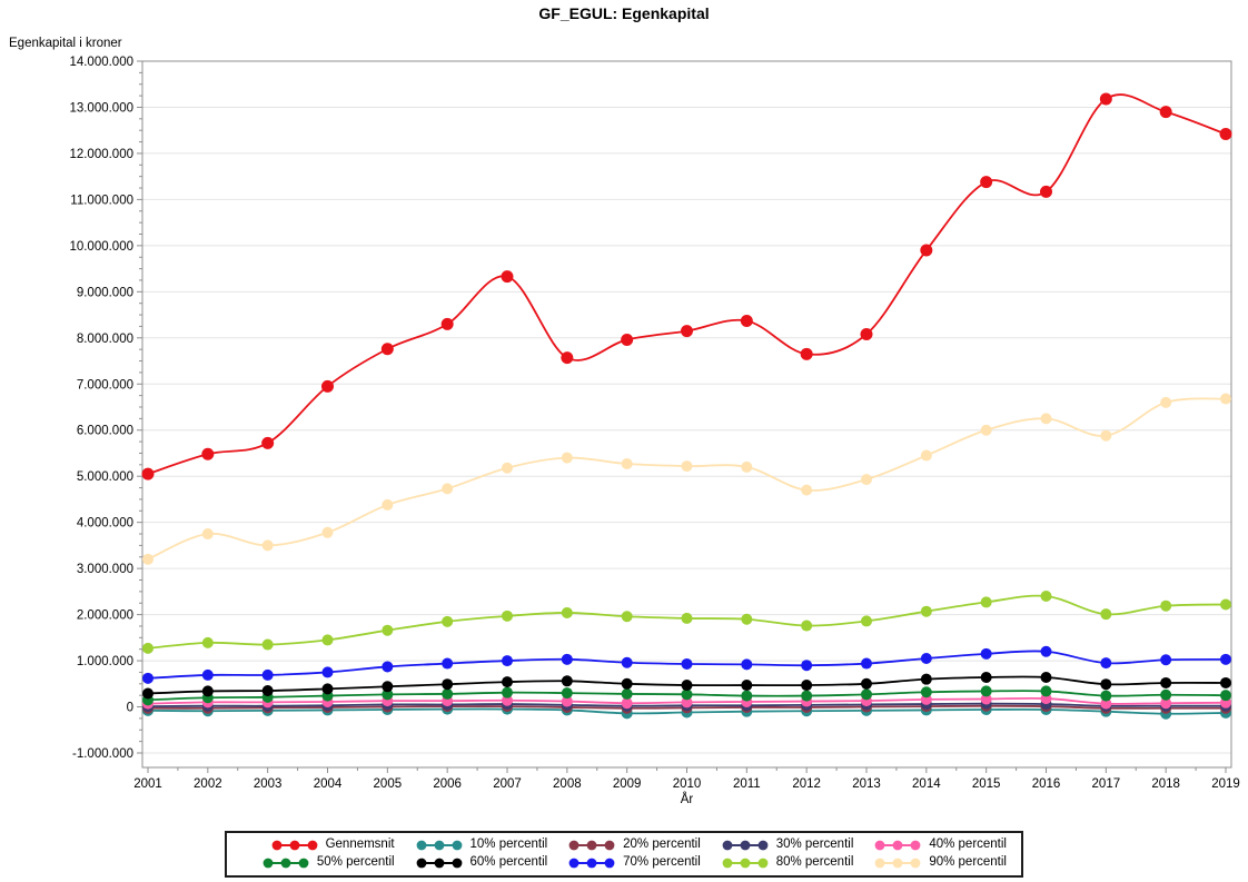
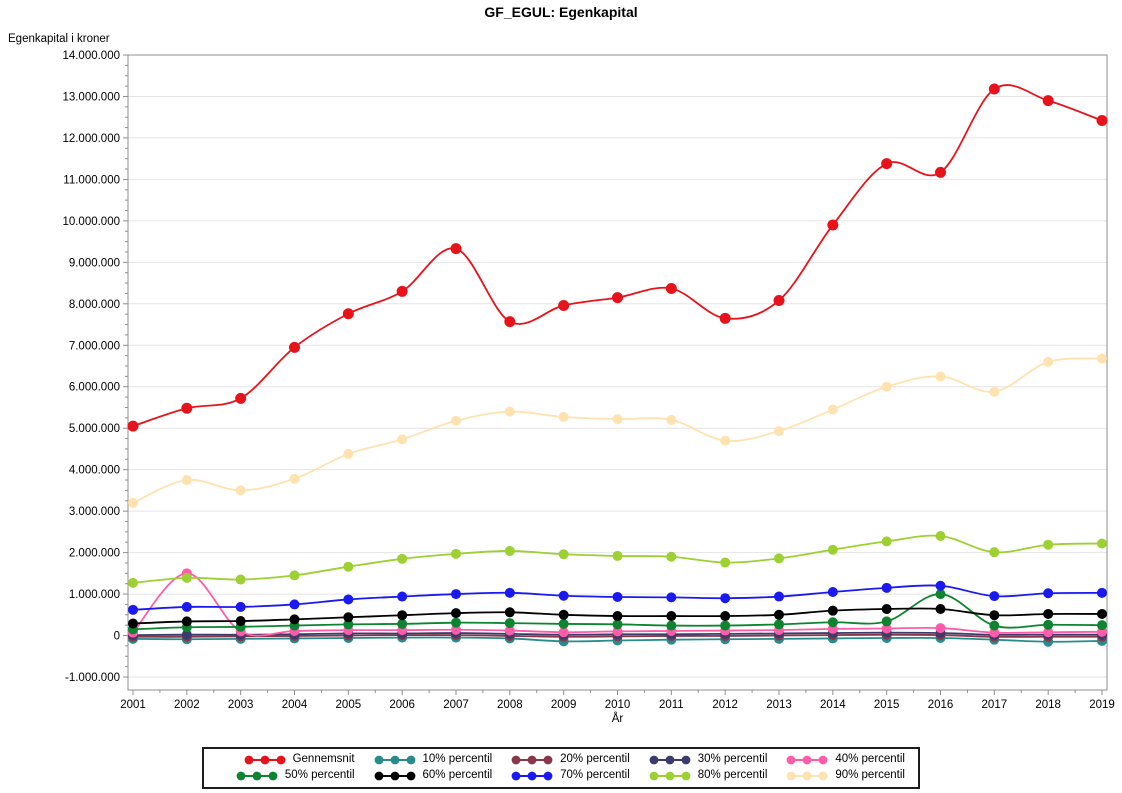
40% percentil/2002: 100000 -> 1500000
50% percentil/2016: 300000 -> 1000000
